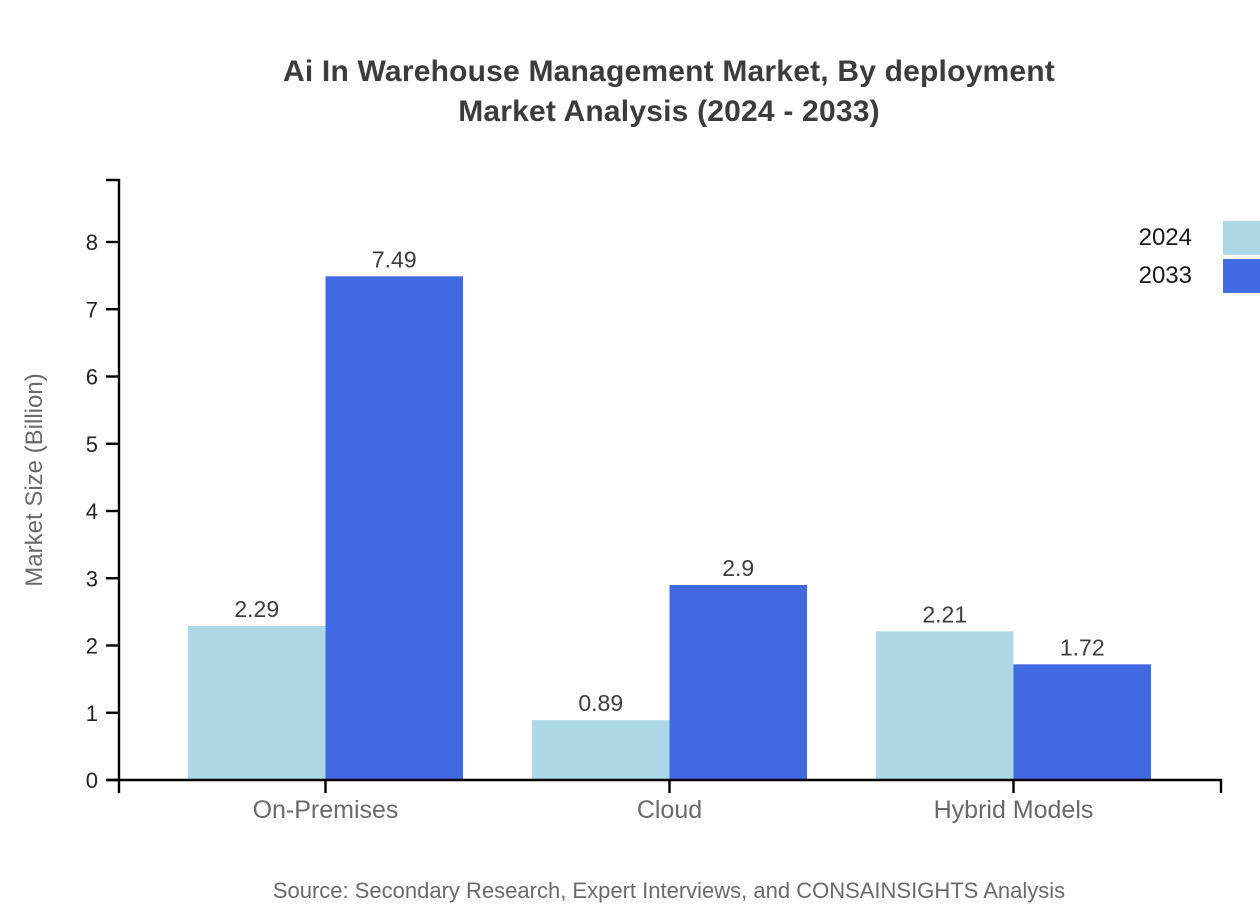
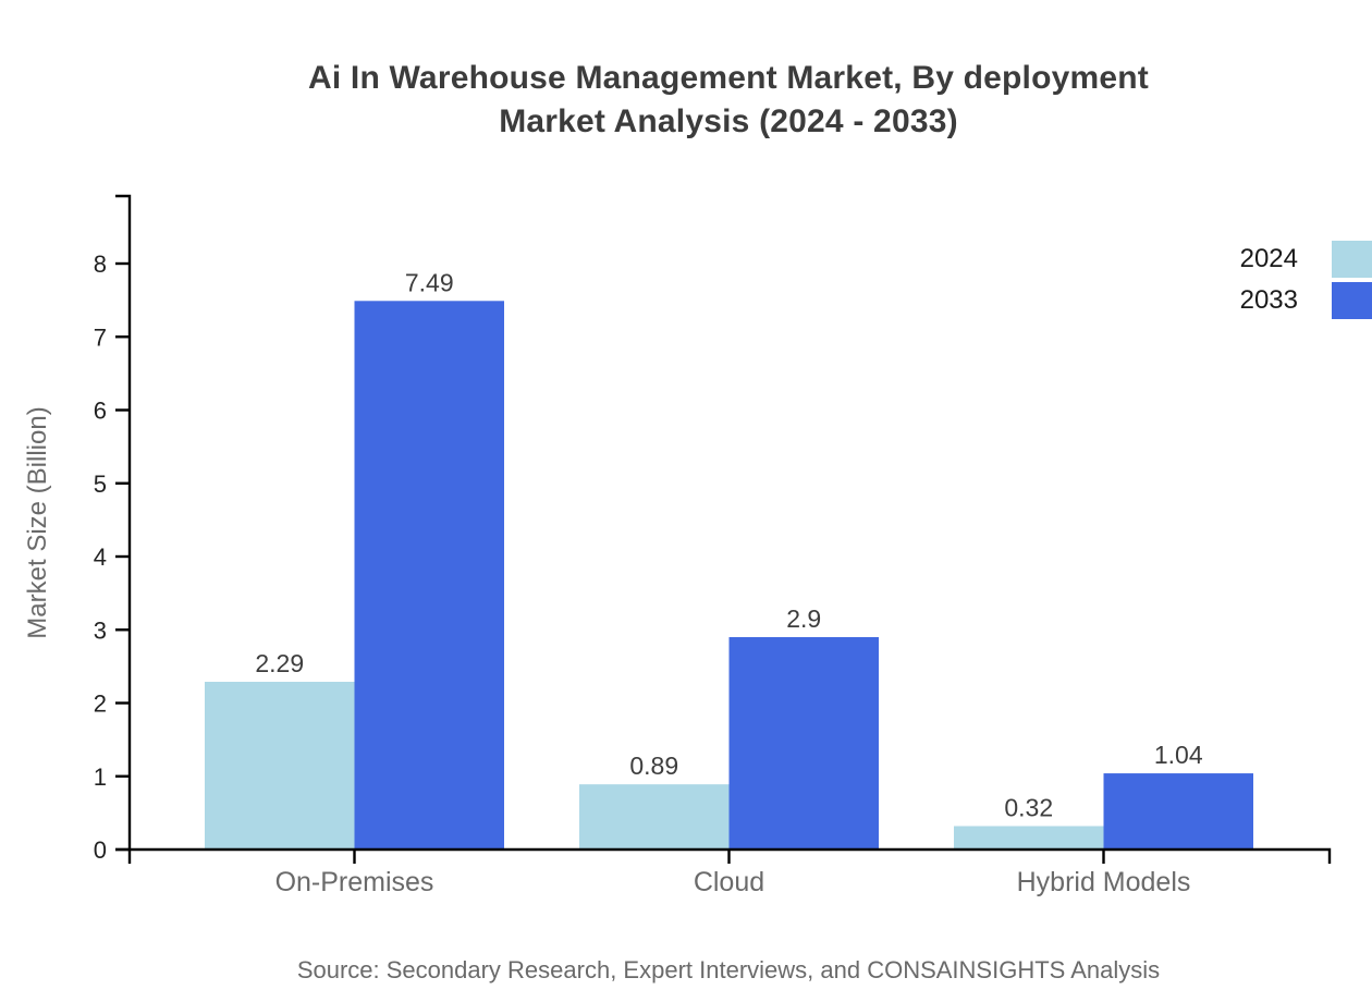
2024/Hybrid Models: 2.21 -> 0.32
2033/Hybrid Models: 1.72 -> 1.04
